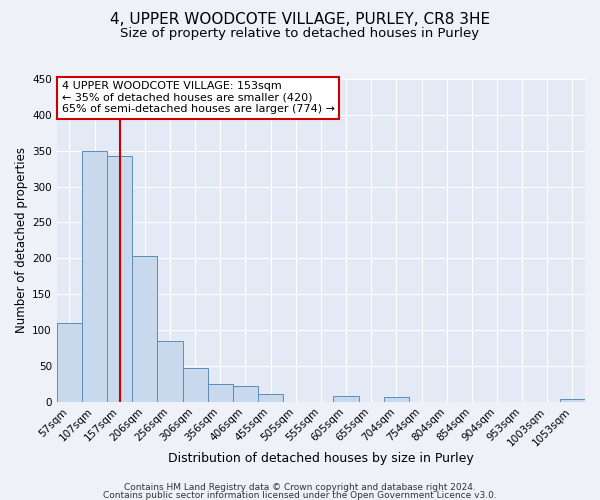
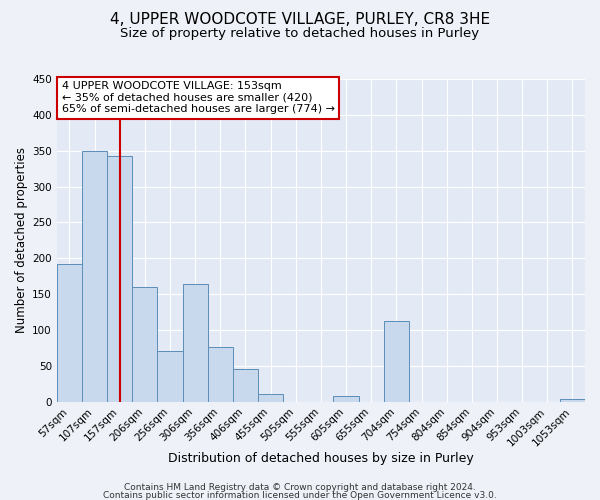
57sqm: 110 -> 192
206sqm: 203 -> 160
256sqm: 85 -> 70
306sqm: 47 -> 164
356sqm: 25 -> 76
406sqm: 21 -> 46
704sqm: 7 -> 112
